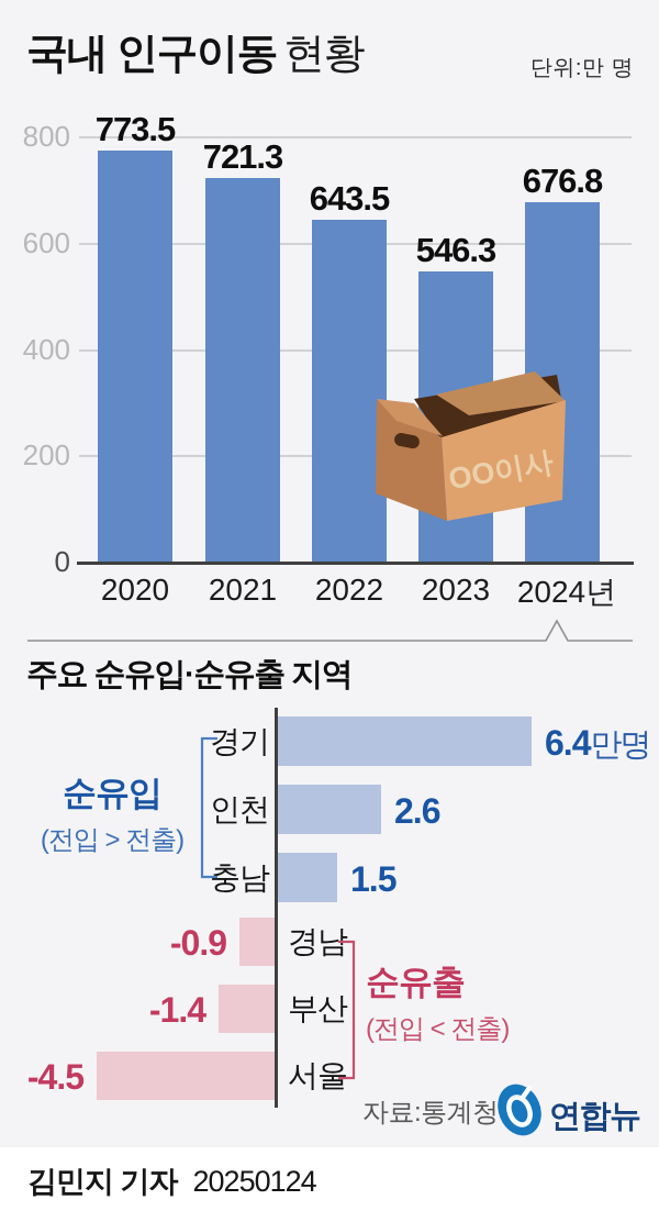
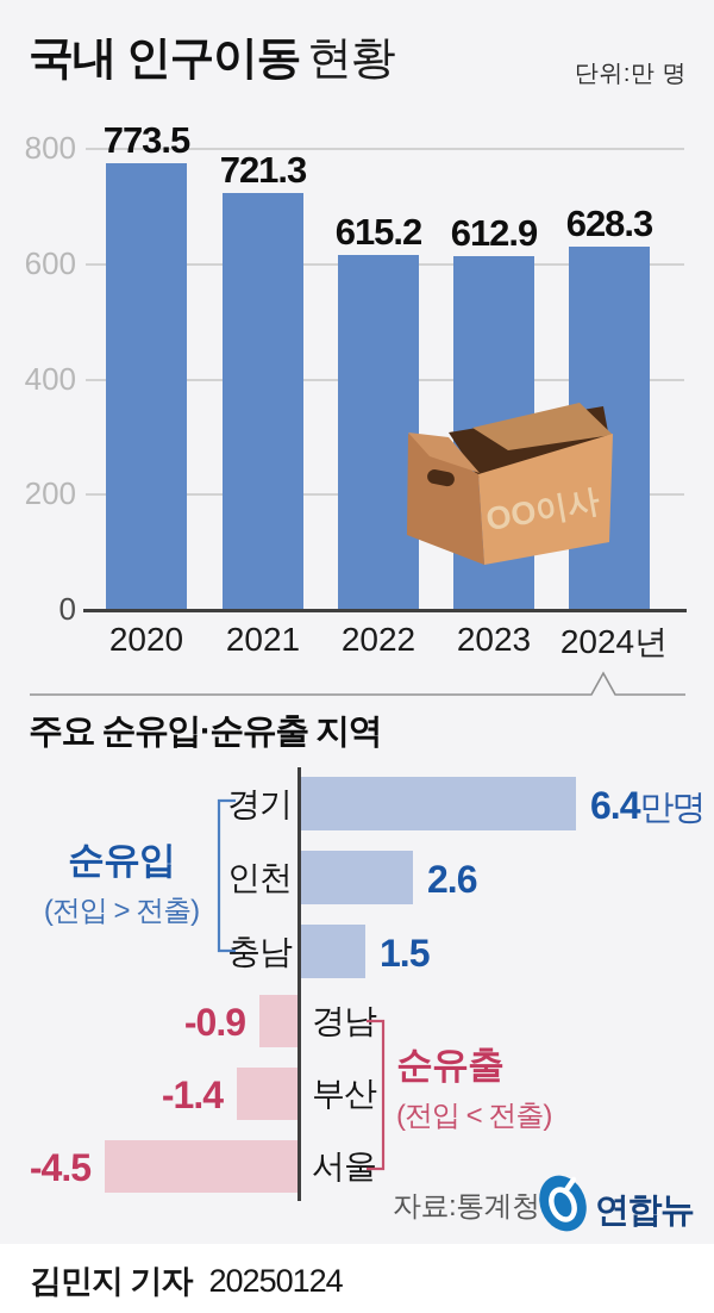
국내 인구이동 현황/2022: 643.5 -> 615.2
국내 인구이동 현황/2023: 546.3 -> 612.9
국내 인구이동 현황/2024년: 676.8 -> 628.3
